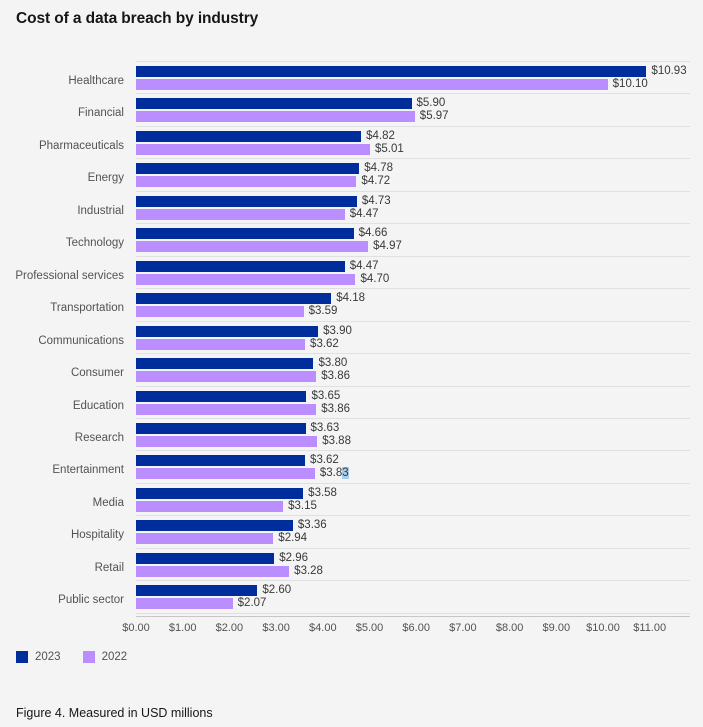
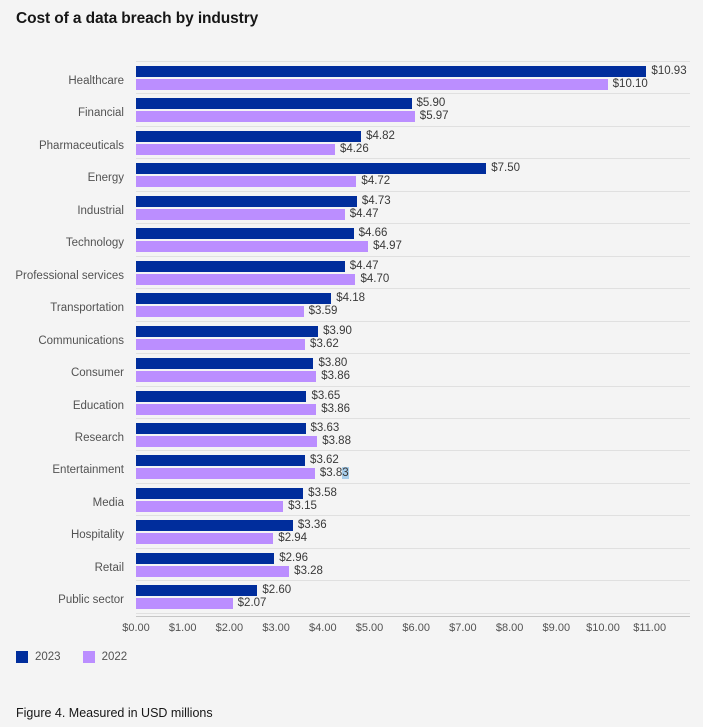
2022/Pharmaceuticals: $5.01 -> $4.26
2023/Energy: $4.78 -> $7.50
